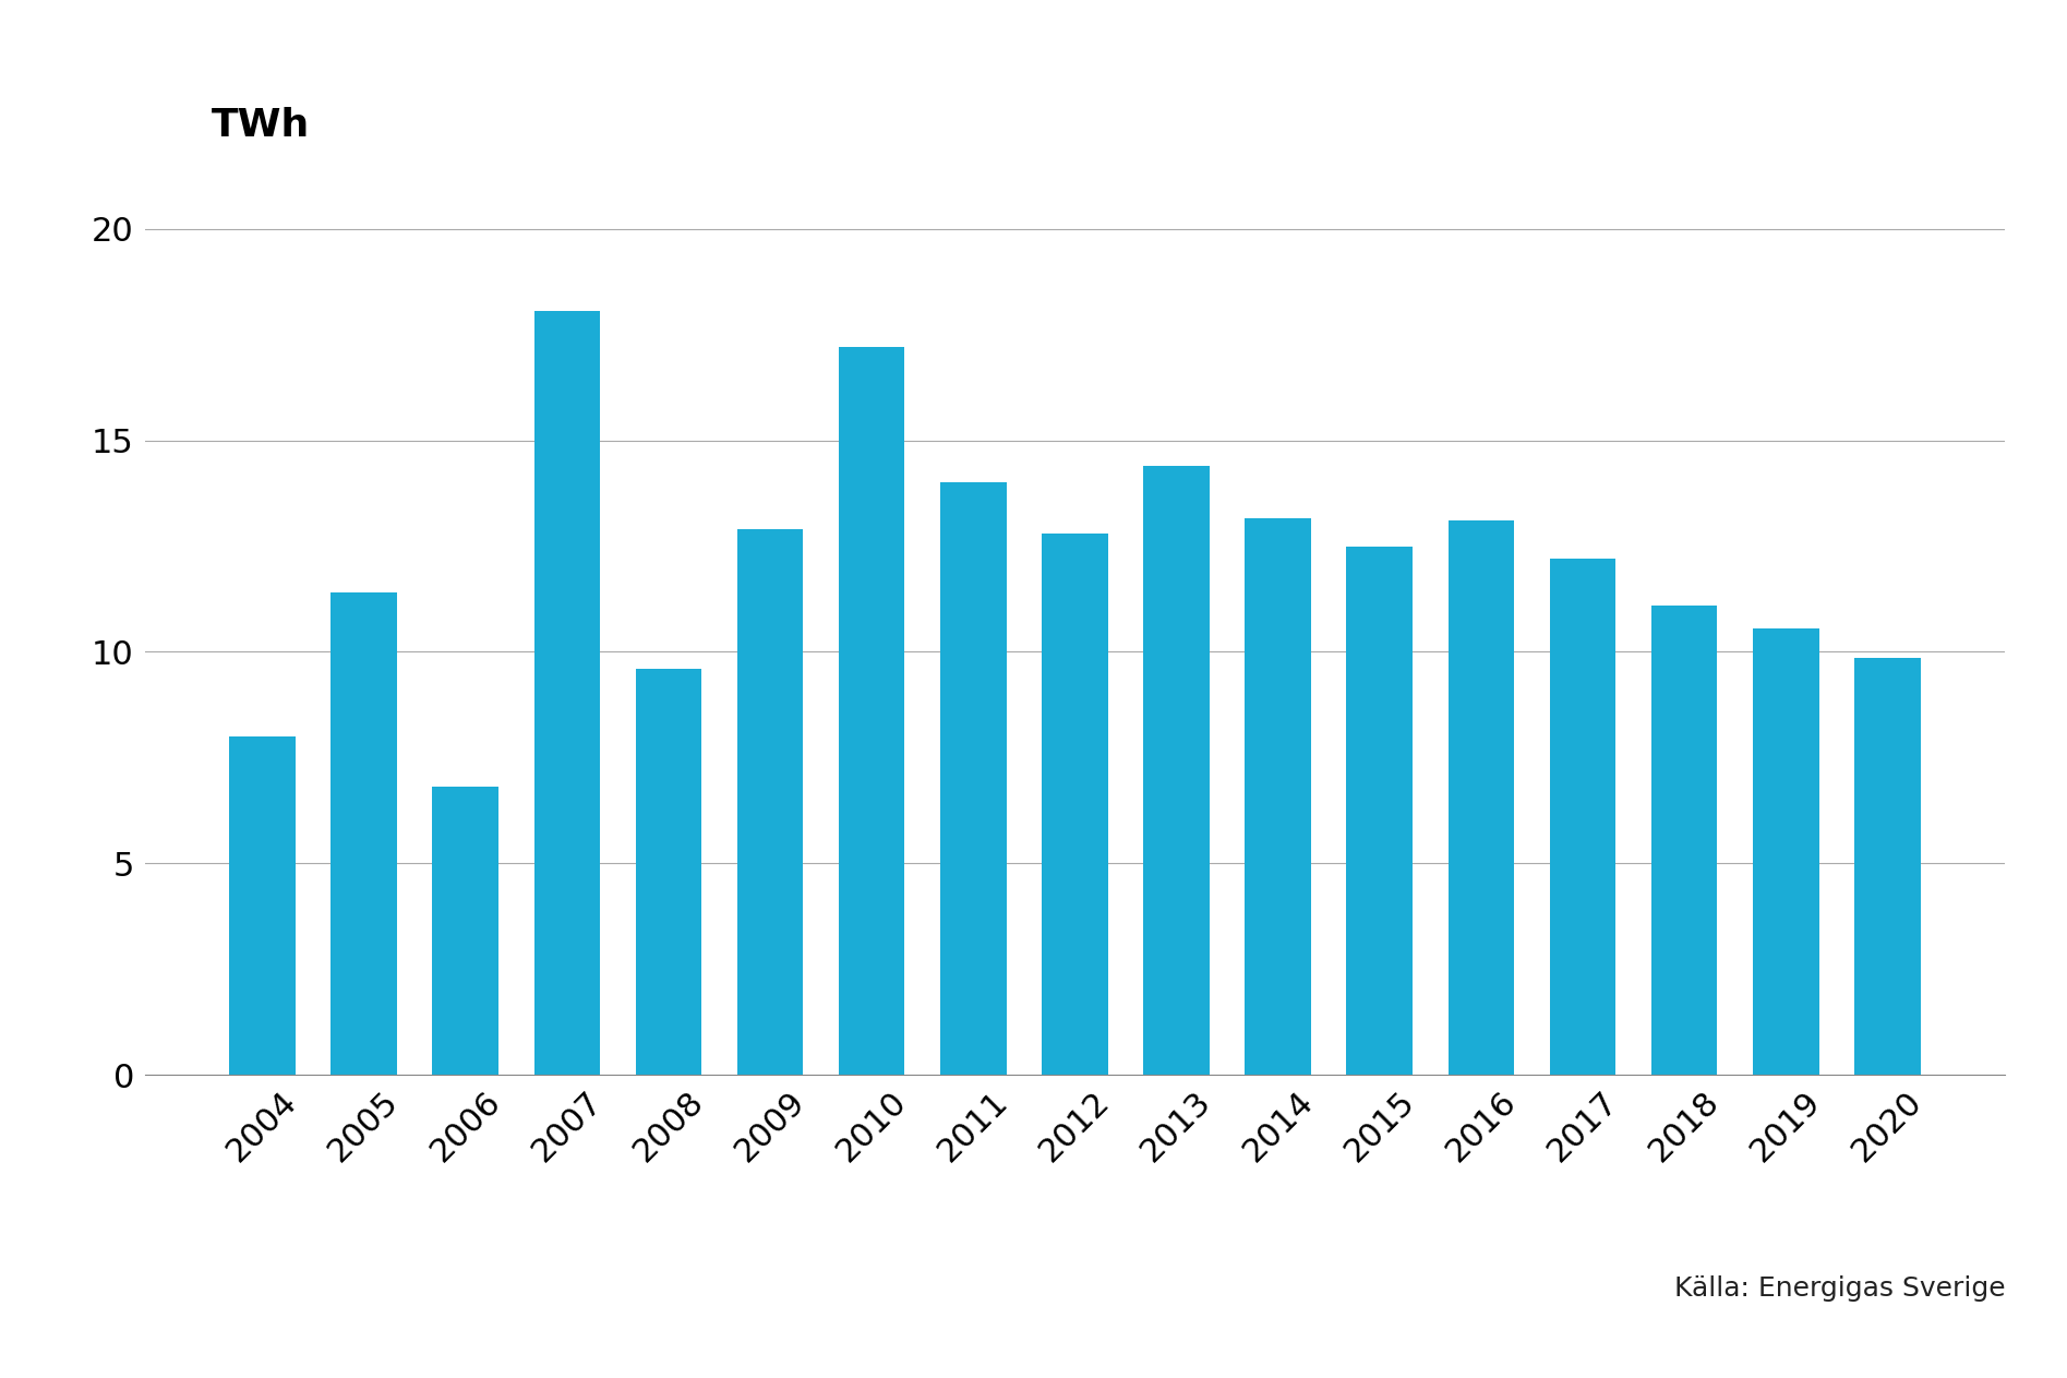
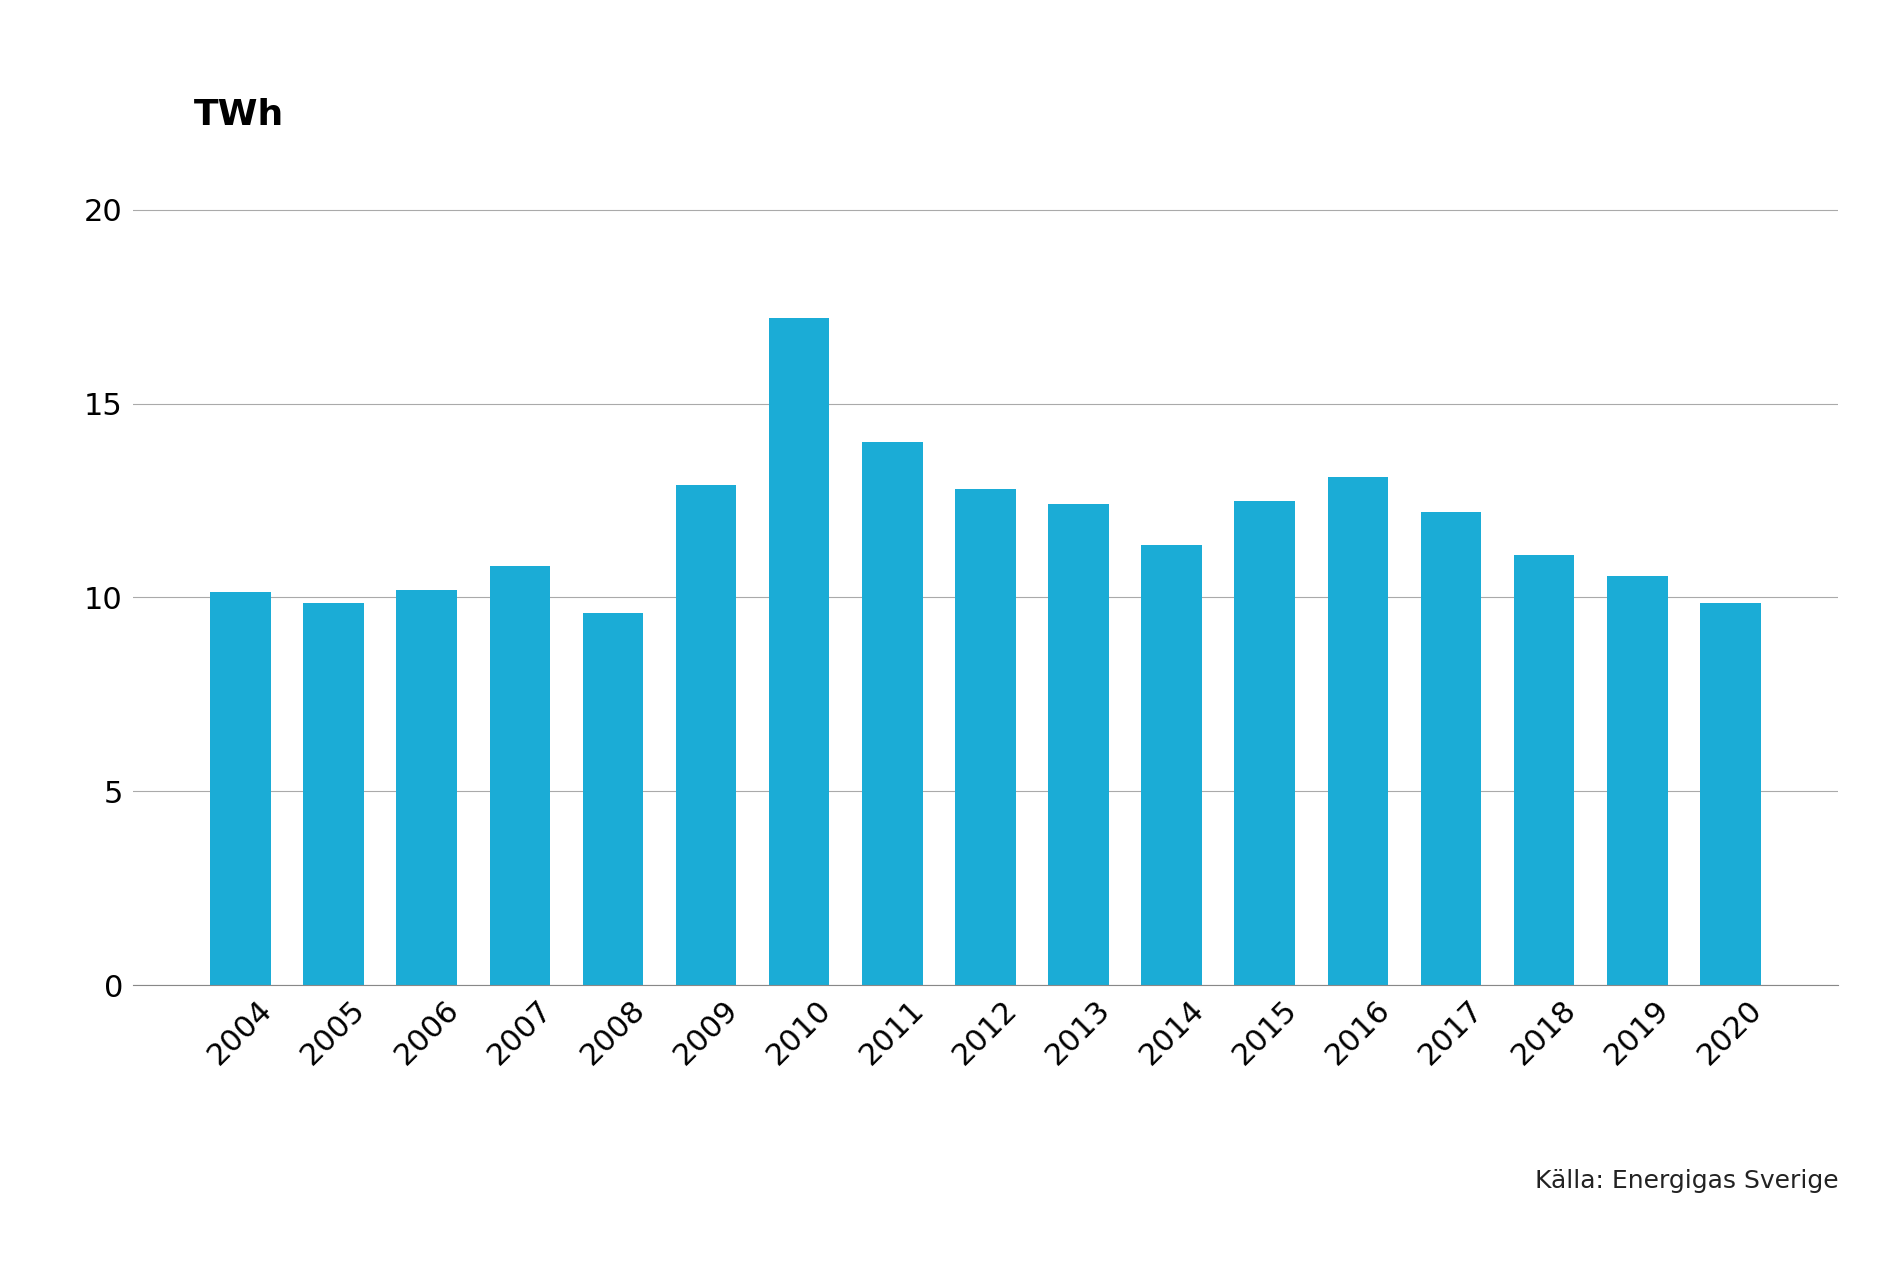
2004: 8.00 -> 10.15
2005: 11.40 -> 9.85
2006: 6.80 -> 10.20
2007: 18.05 -> 10.80
2013: 14.40 -> 12.40
2014: 13.15 -> 11.35
